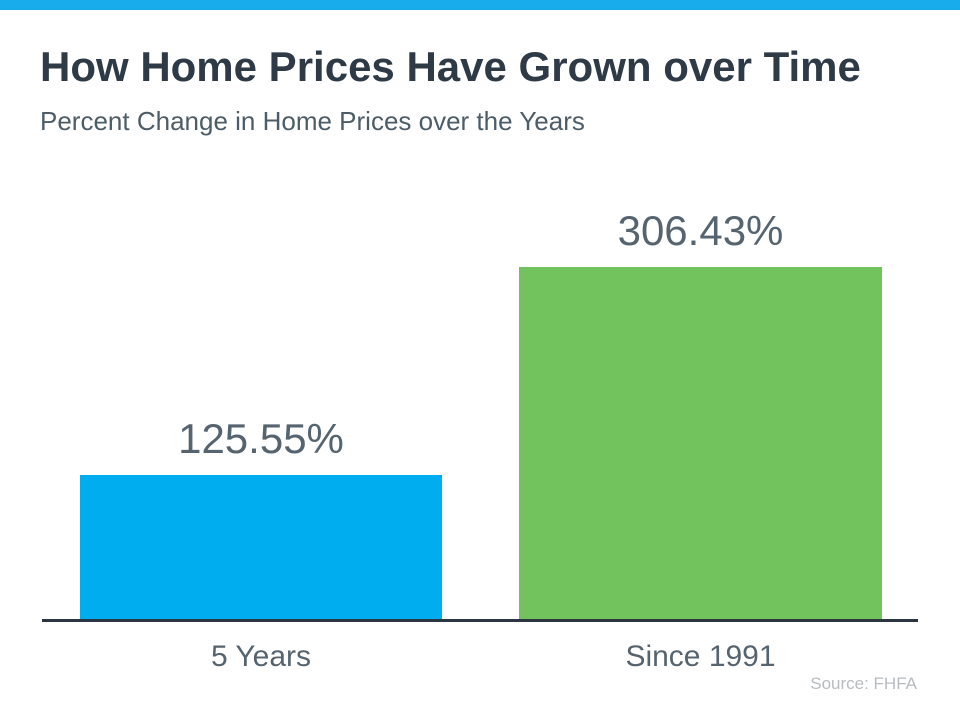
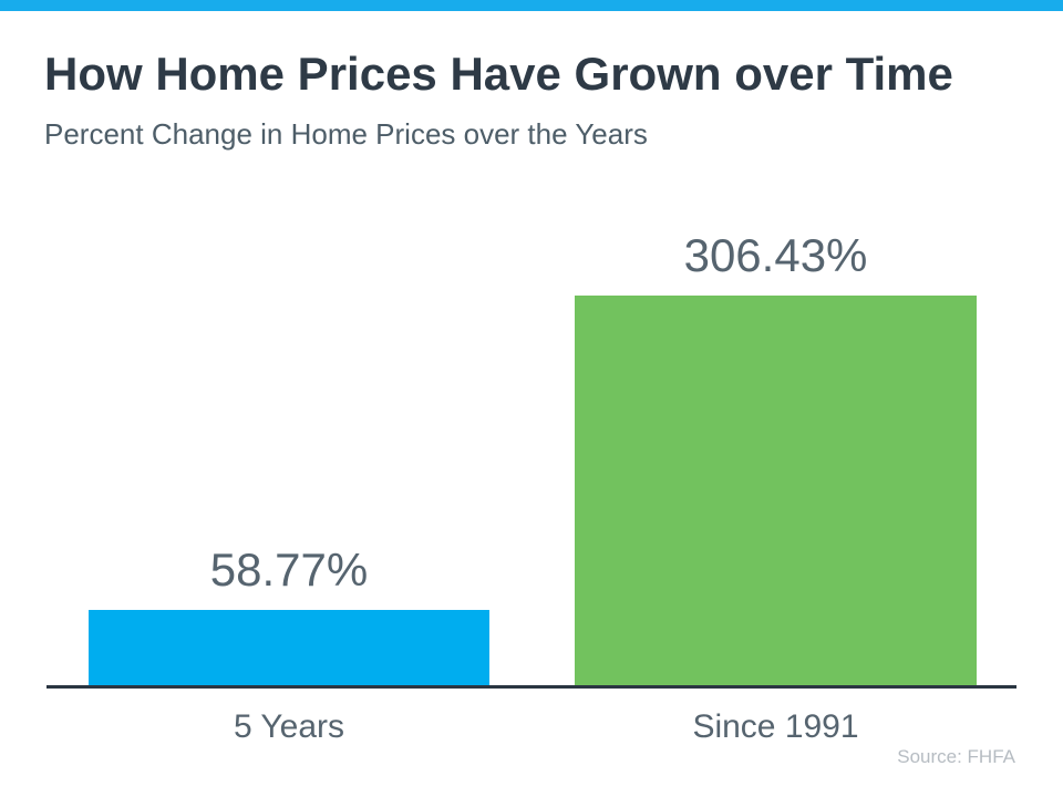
5 Years: 125.55% -> 58.77%
